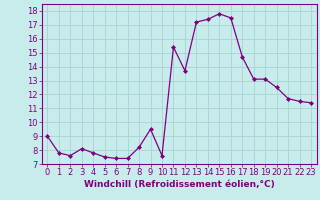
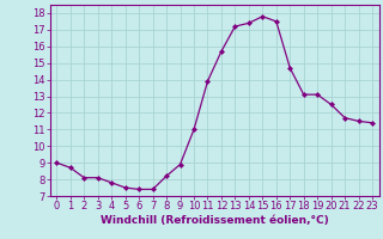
1: 7.8 -> 8.7
2: 7.6 -> 8.1
9: 9.5 -> 8.9
10: 7.6 -> 11.0
11: 15.4 -> 13.9
12: 13.7 -> 15.7
